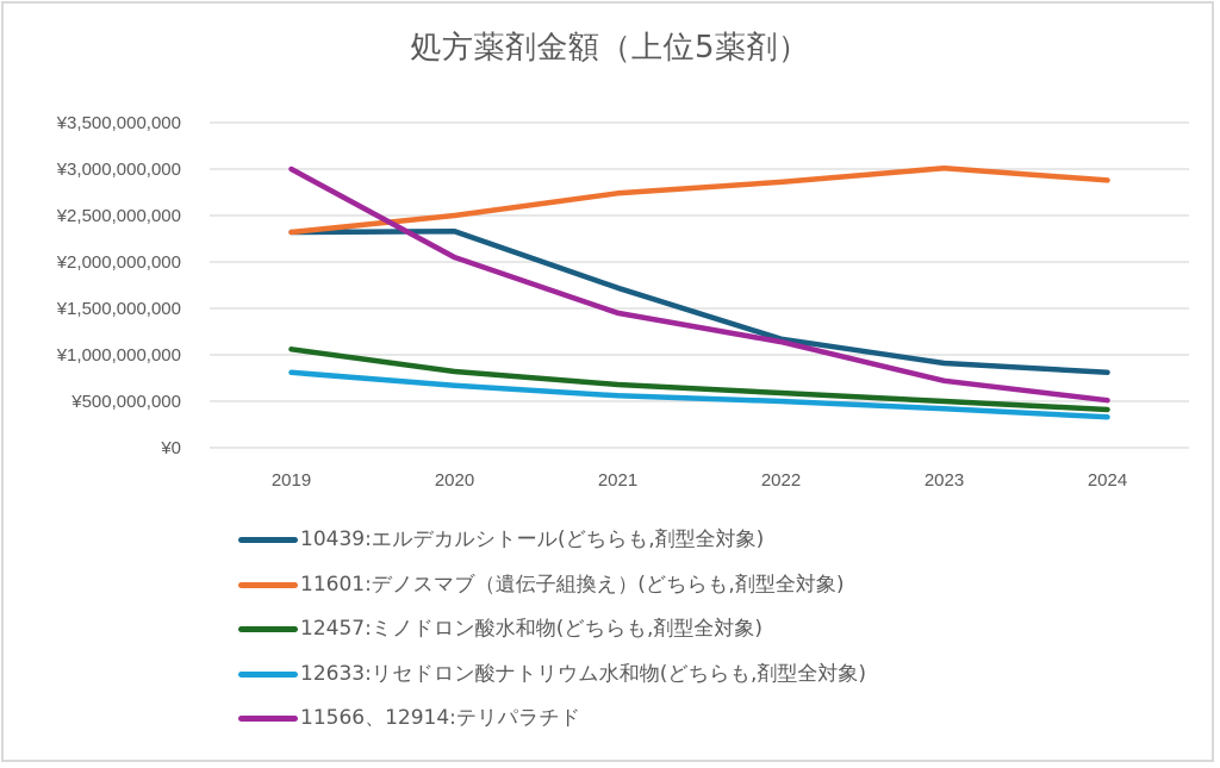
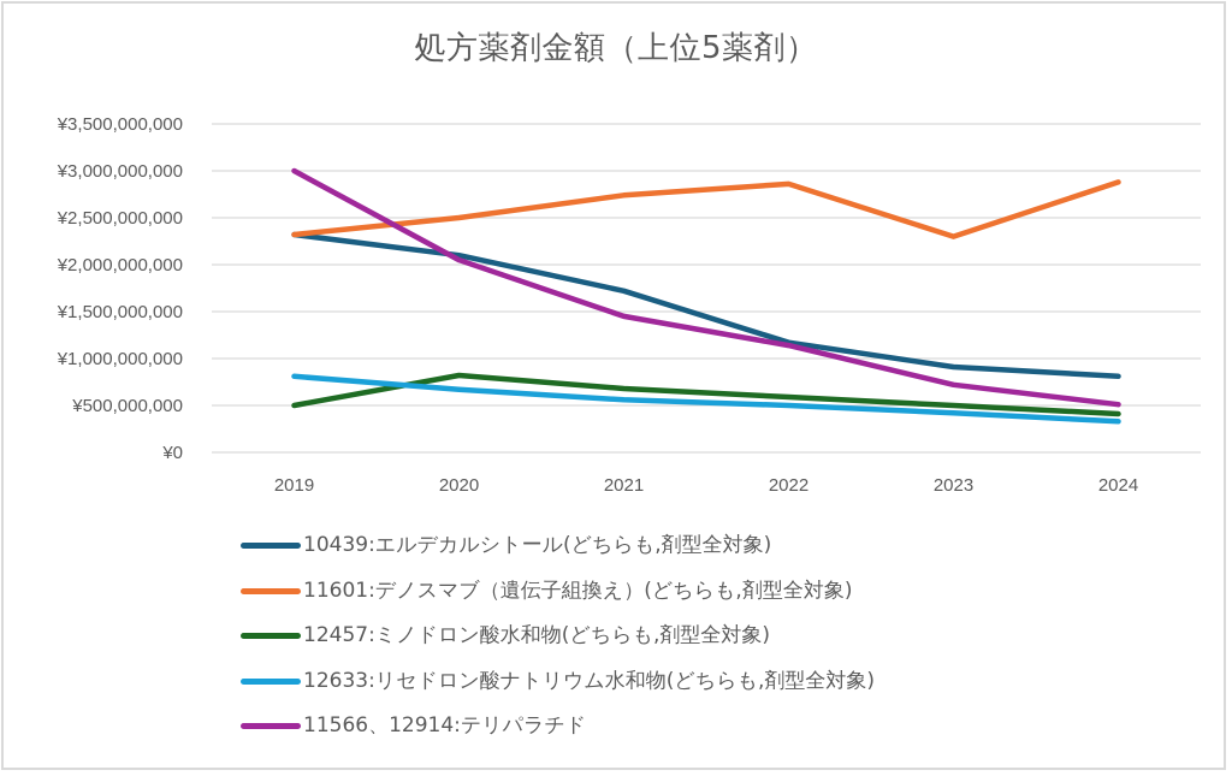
12457:ミノドロン酸水和物(どちらも,剤型全対象)/2019: ¥1100000000 -> ¥500000000
10439:エルデカルシトール(どちらも,剤型全対象)/2020: ¥2300000000 -> ¥2100000000
11601:デノスマブ（遺伝子組換え）(どちらも,剤型全対象)/2023: ¥3000000000 -> ¥2300000000
